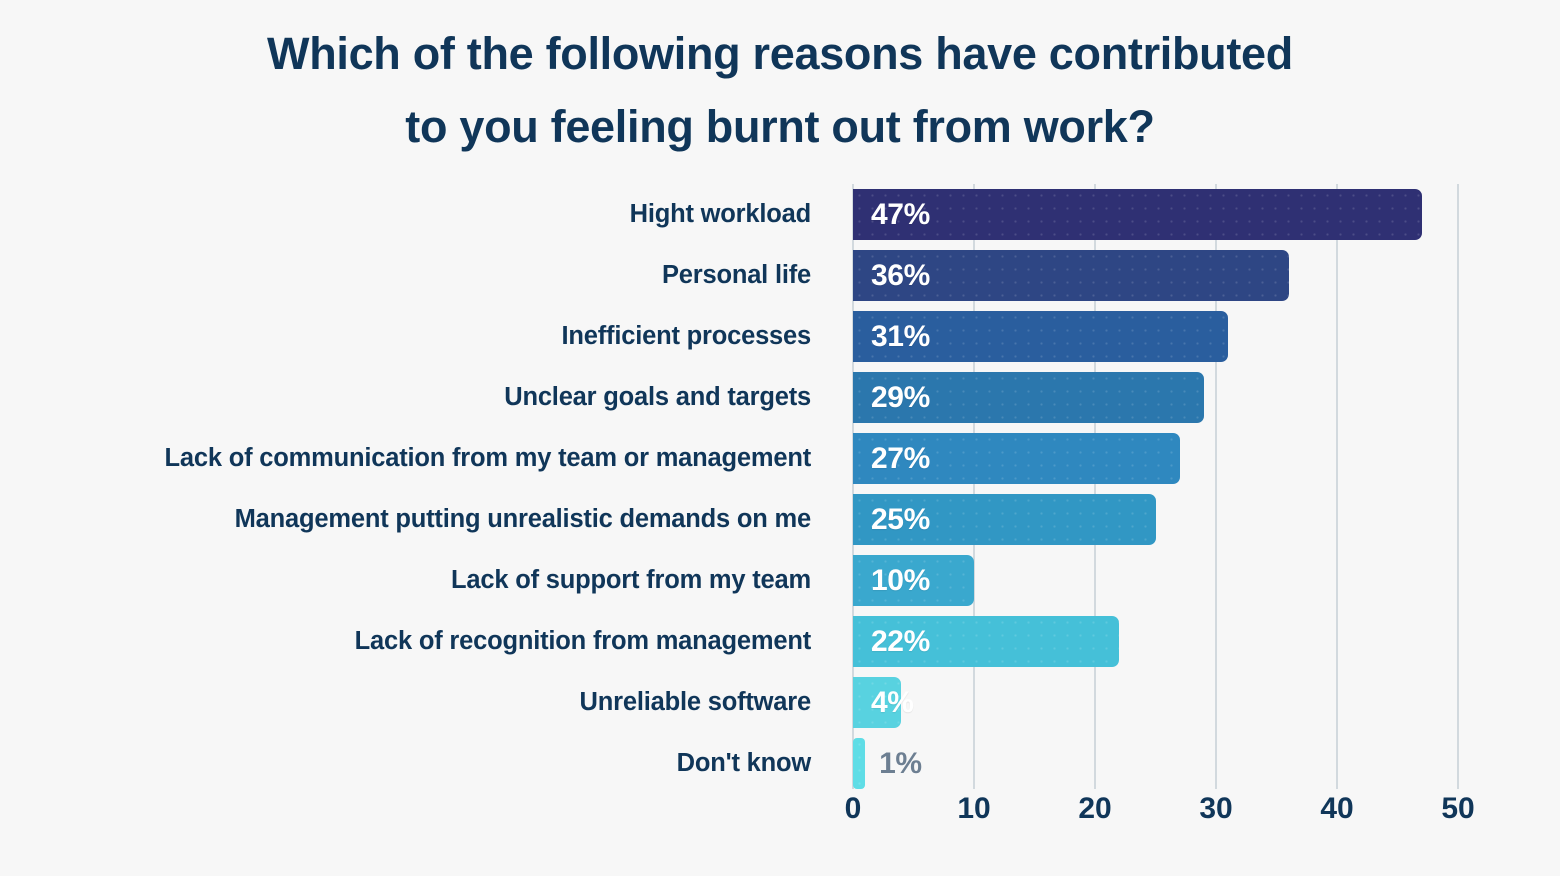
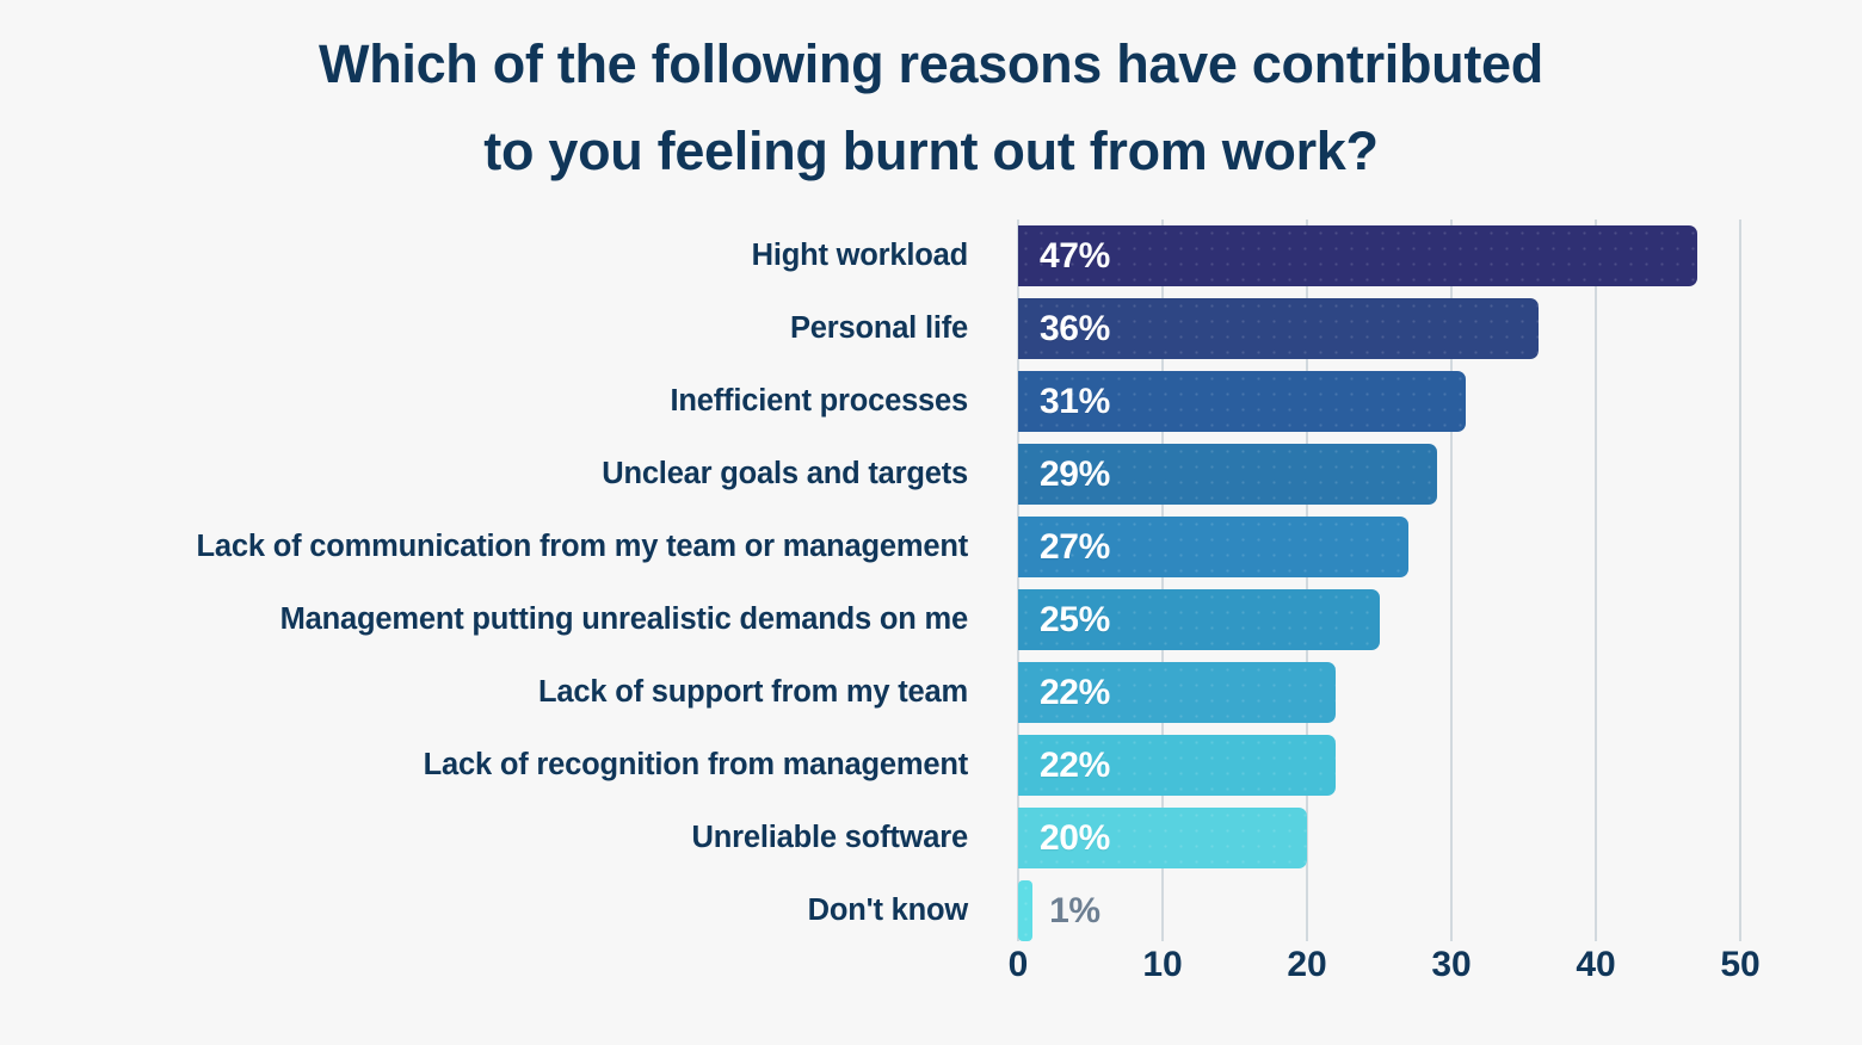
Lack of support from my team: 10% -> 22%
Unreliable software: 4% -> 20%
